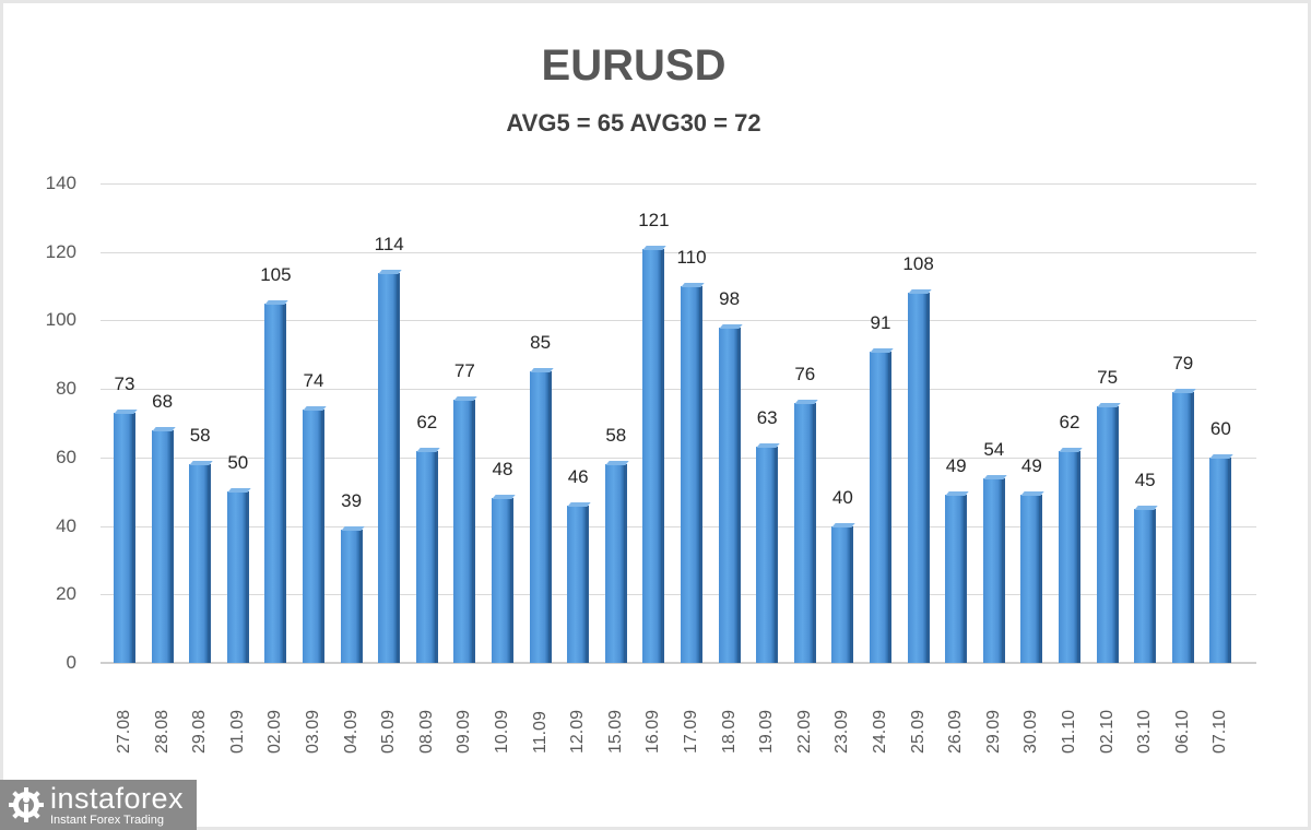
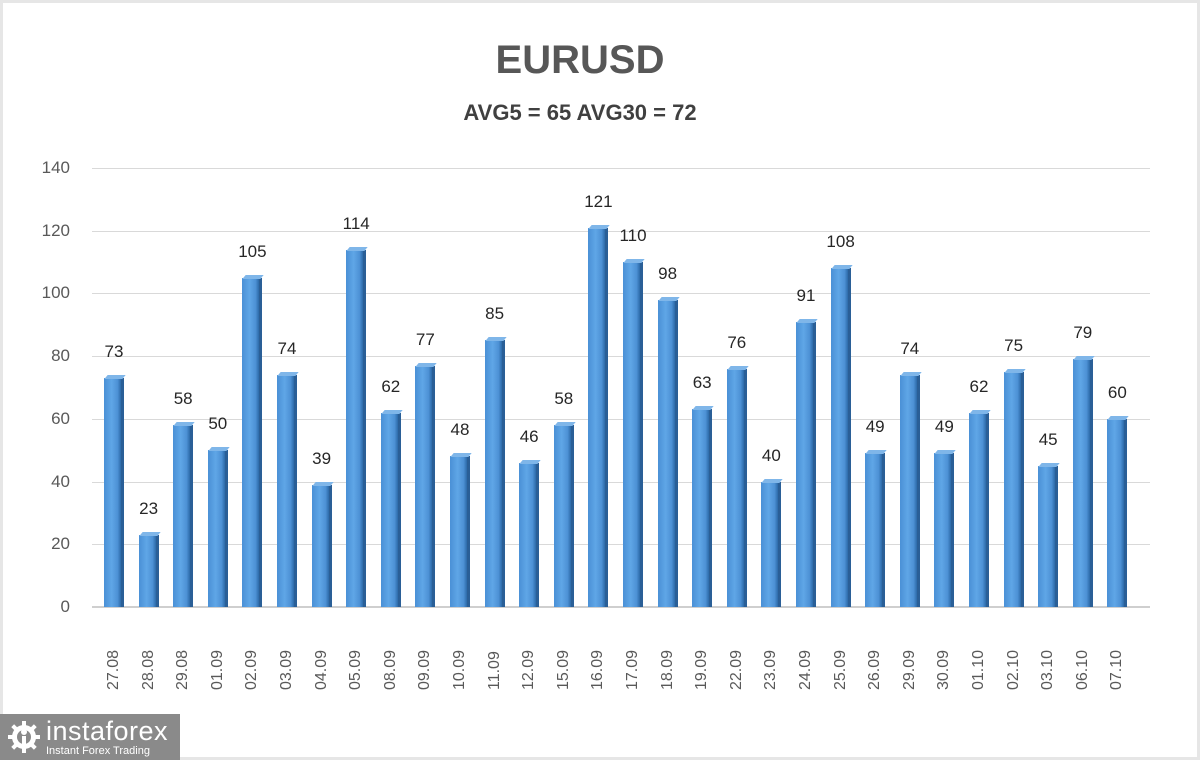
28.08: 68 -> 23
29.09: 54 -> 74
